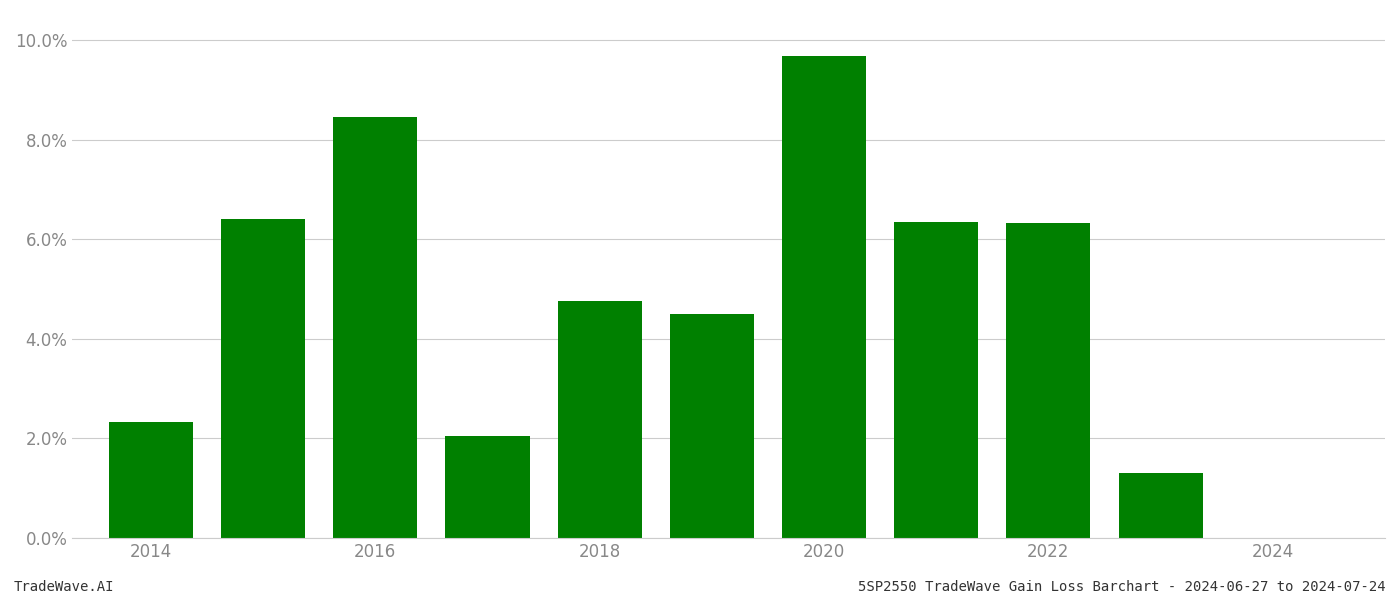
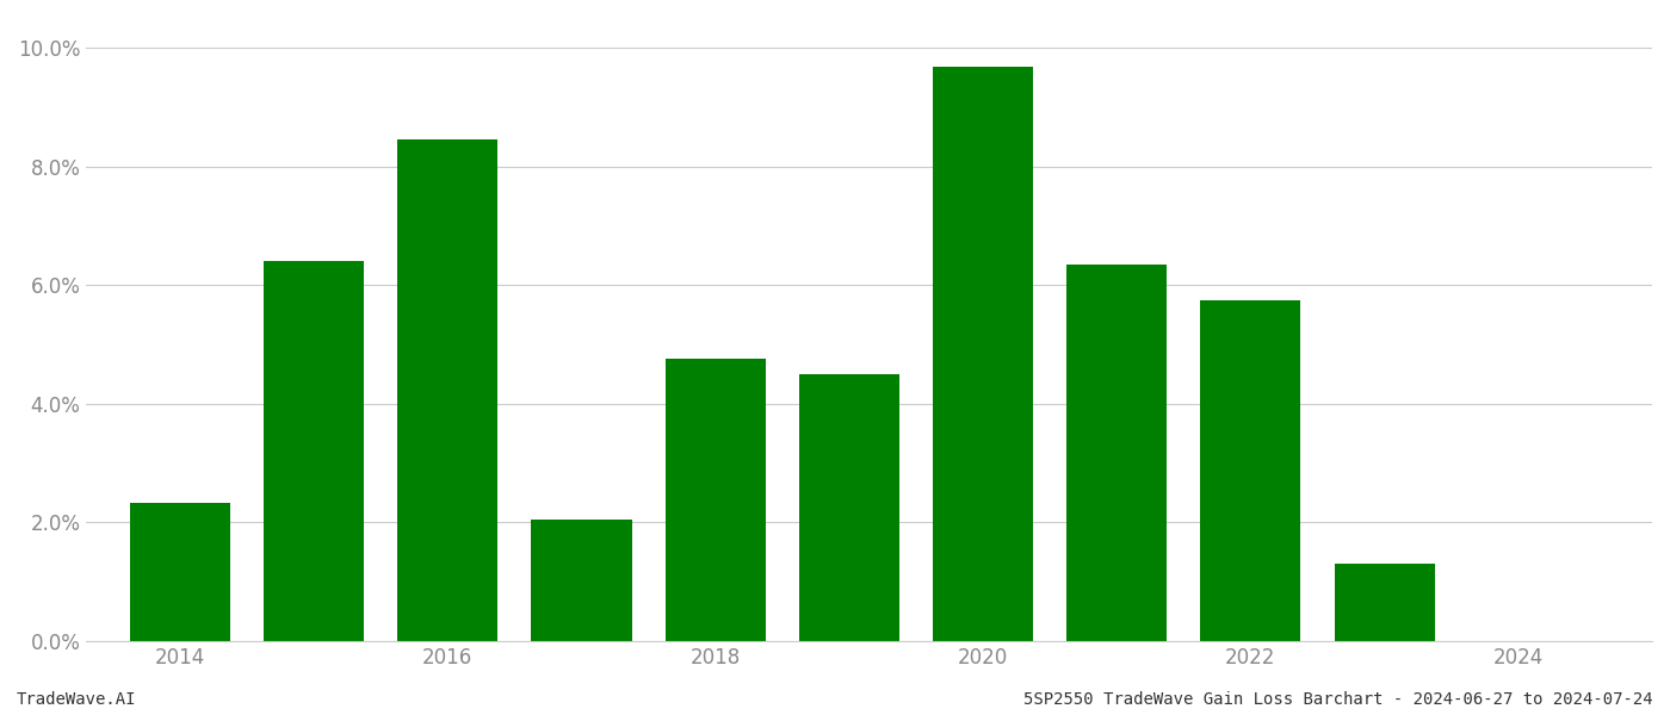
2022: 6.33% -> 5.75%
